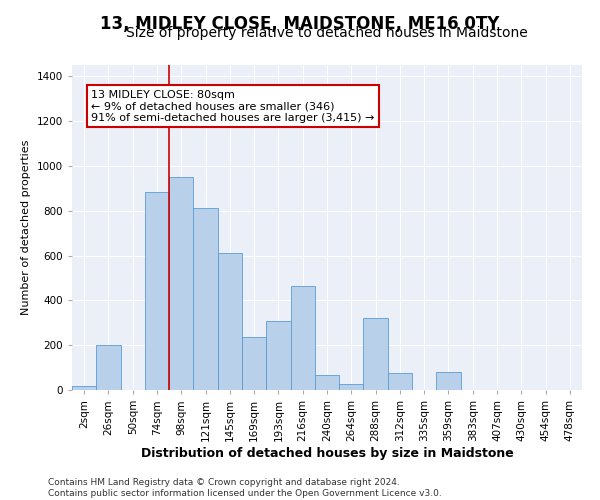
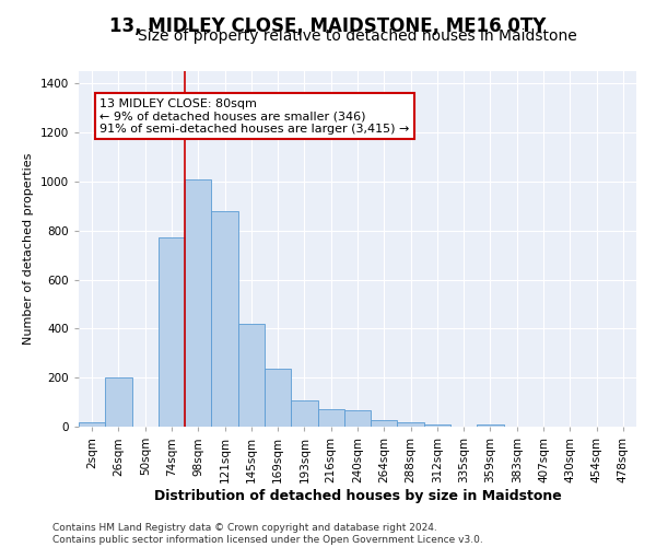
74sqm: 885 -> 770
98sqm: 950 -> 1010
121sqm: 810 -> 880
145sqm: 610 -> 420
193sqm: 310 -> 105
216sqm: 465 -> 70
288sqm: 320 -> 20
312sqm: 75 -> 10
359sqm: 80 -> 10
